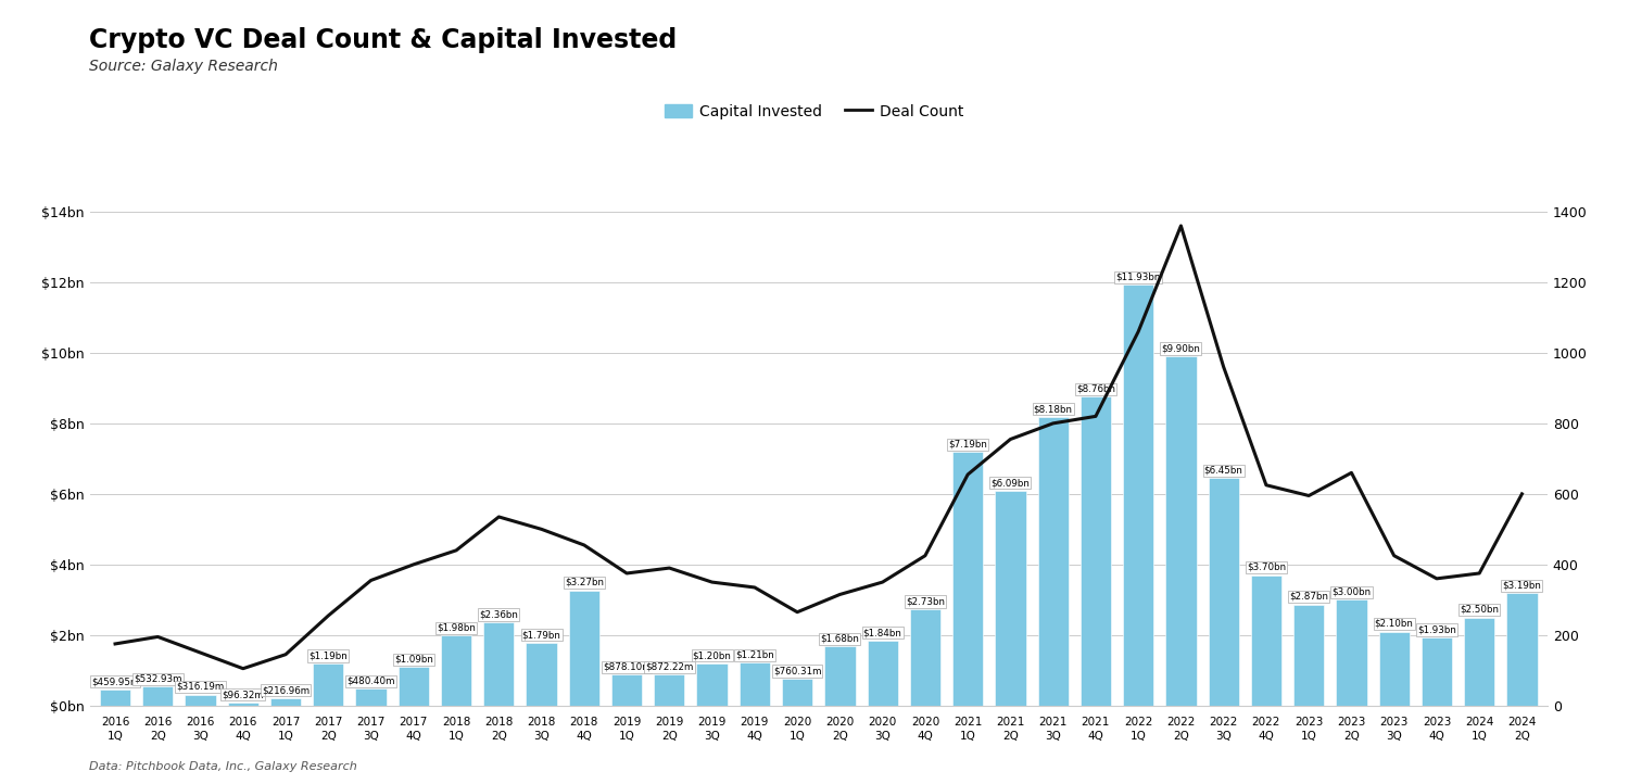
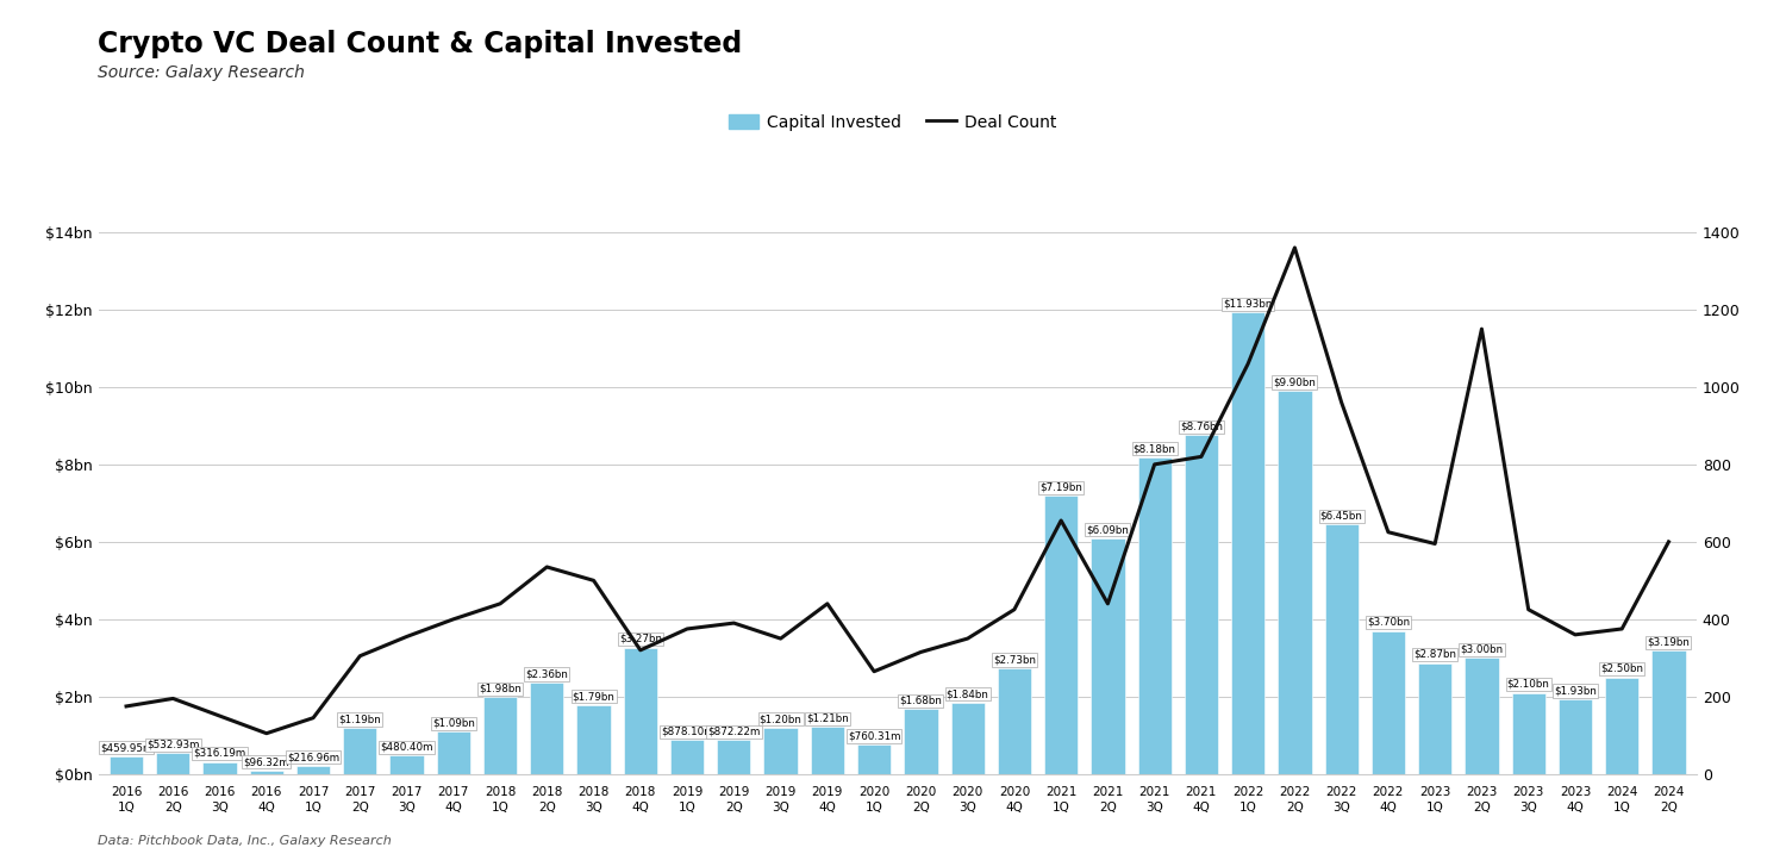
Deal Count/2017 2Q: 255 -> 305
Deal Count/2018 4Q: 455 -> 320
Deal Count/2019 4Q: 335 -> 440
Deal Count/2021 2Q: 755 -> 440
Deal Count/2023 2Q: 660 -> 1150
